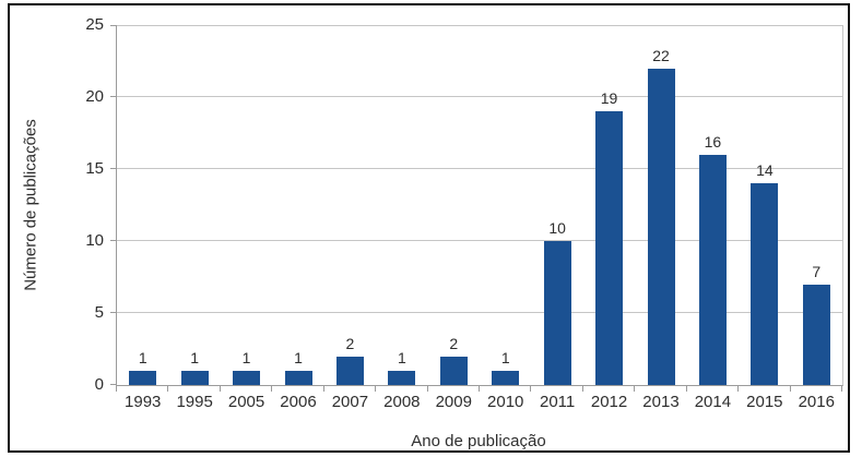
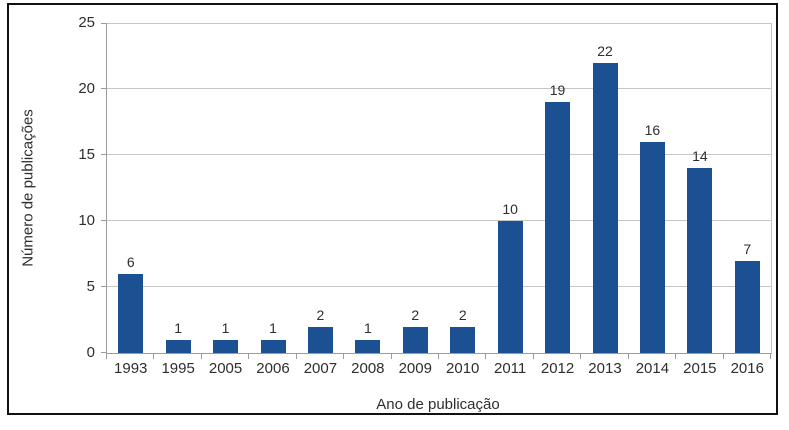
1993: 1 -> 6
2010: 1 -> 2
